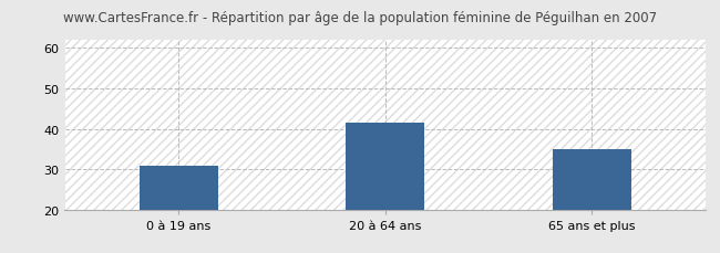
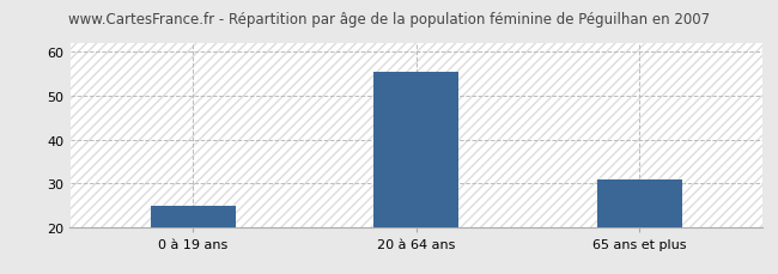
0 à 19 ans: 31.0 -> 25.0
20 à 64 ans: 41.5 -> 55.5
65 ans et plus: 35.0 -> 31.0
